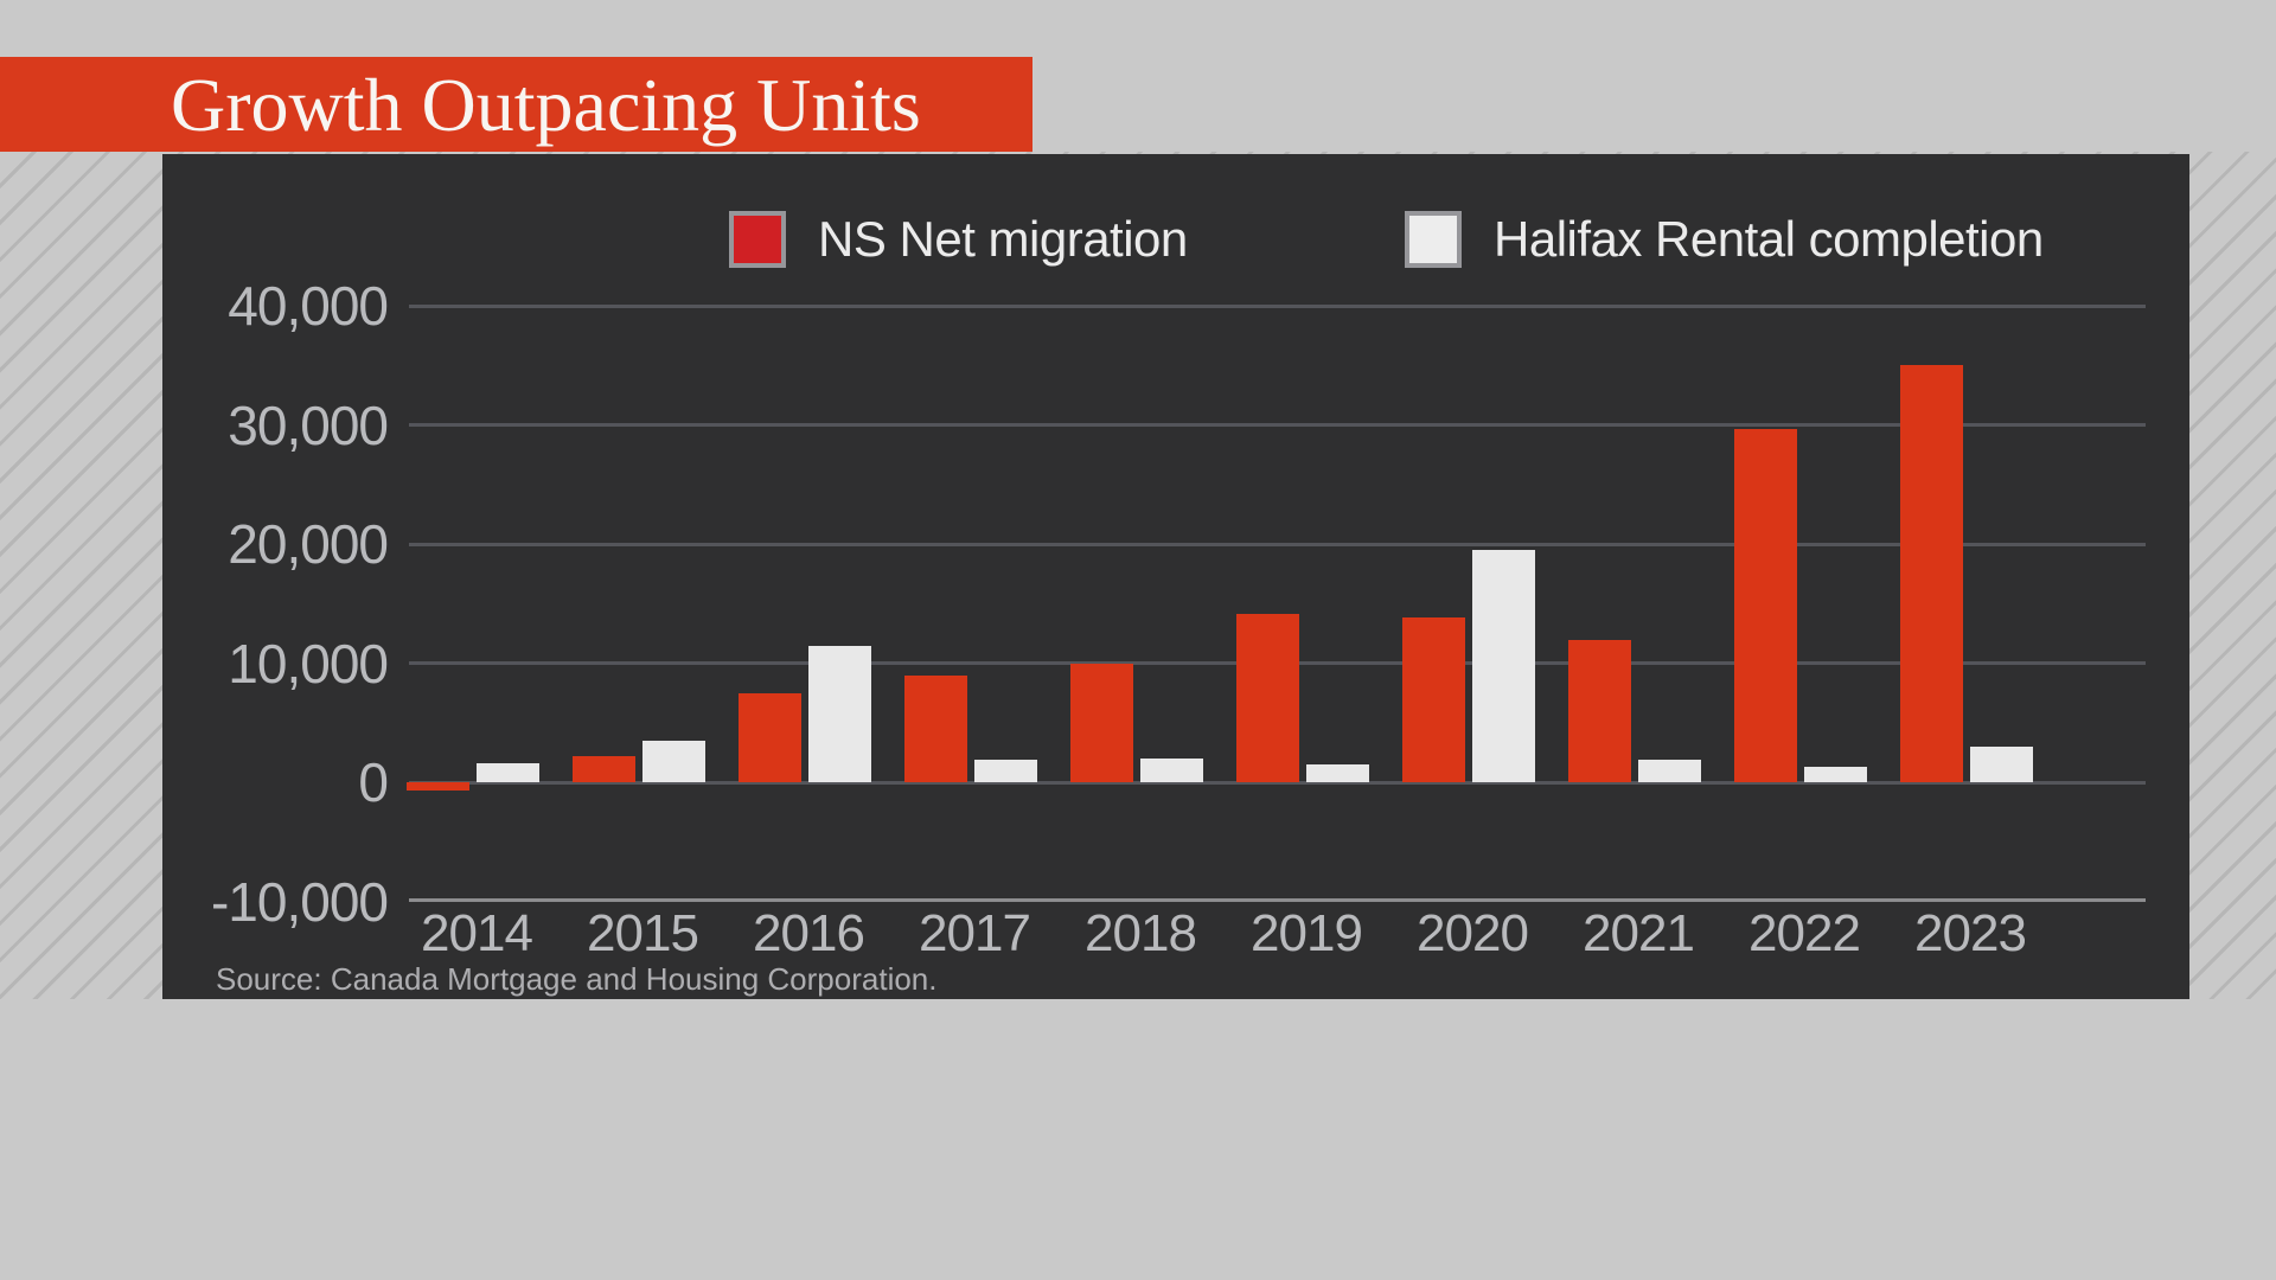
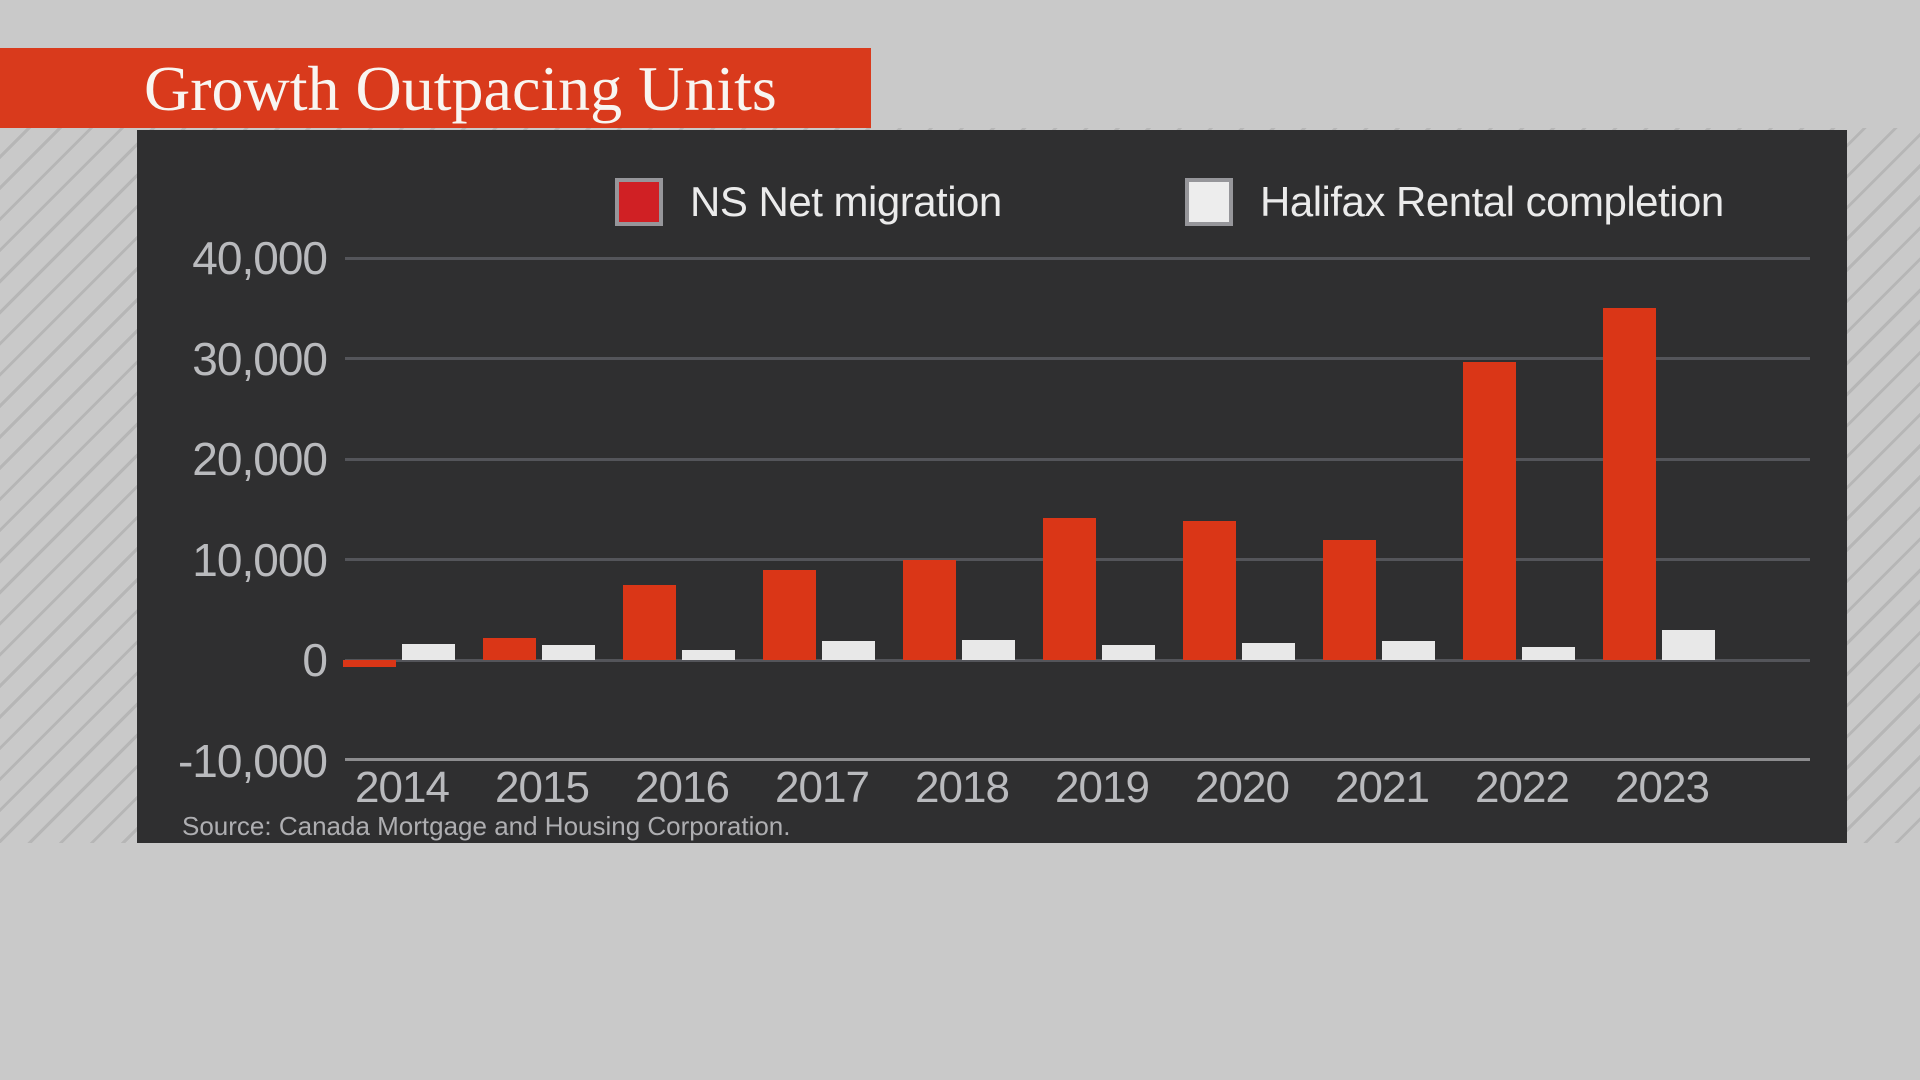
Halifax Rental completion/2015: 3500 -> 1500
Halifax Rental completion/2016: 11500 -> 1000
Halifax Rental completion/2020: 19500 -> 1700
